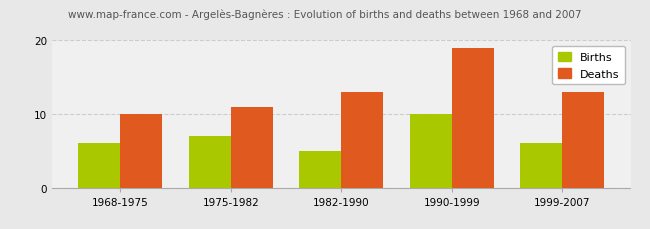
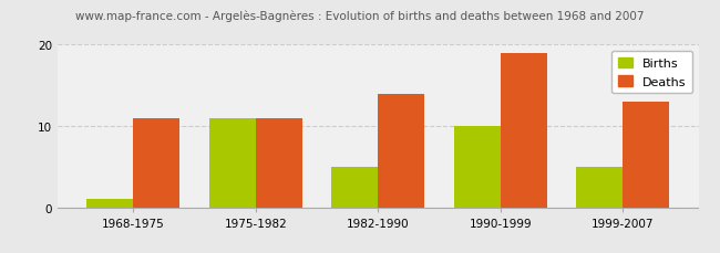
Births/1968-1975: 6 -> 1
Deaths/1968-1975: 10 -> 11
Births/1975-1982: 7 -> 11
Deaths/1982-1990: 13 -> 14
Births/1999-2007: 6 -> 5
